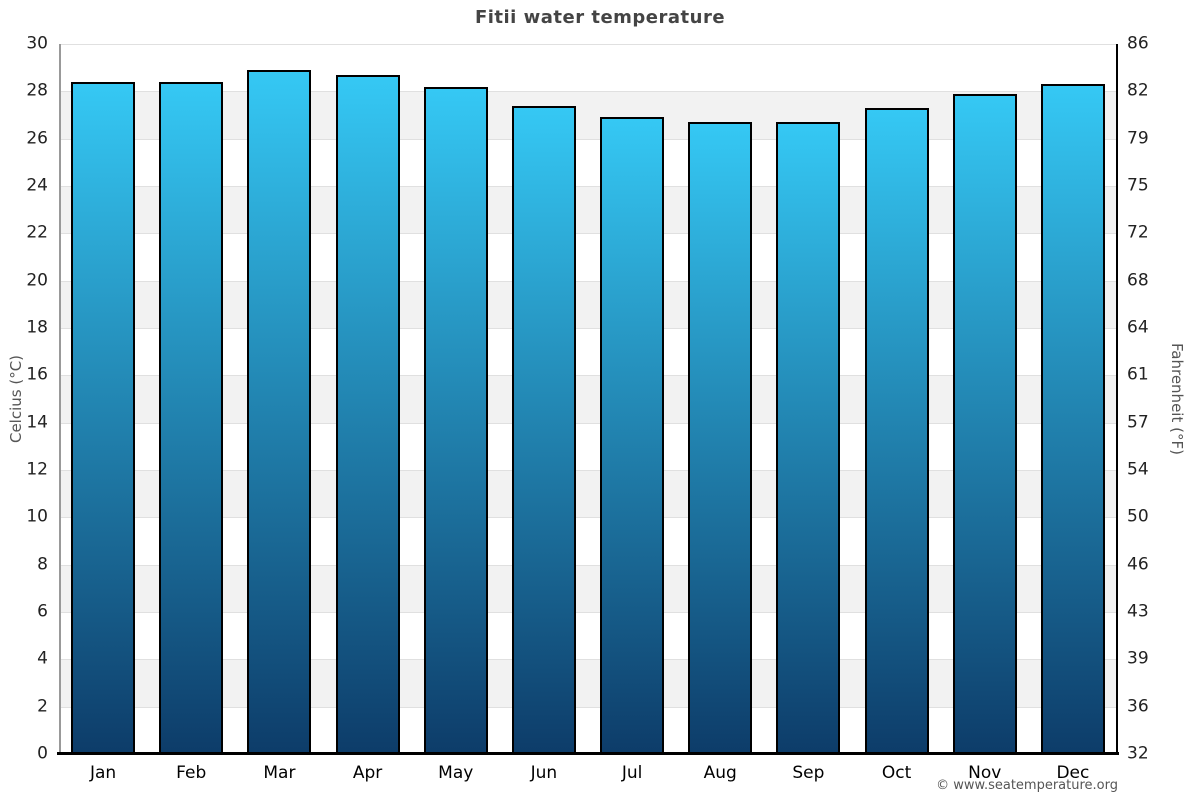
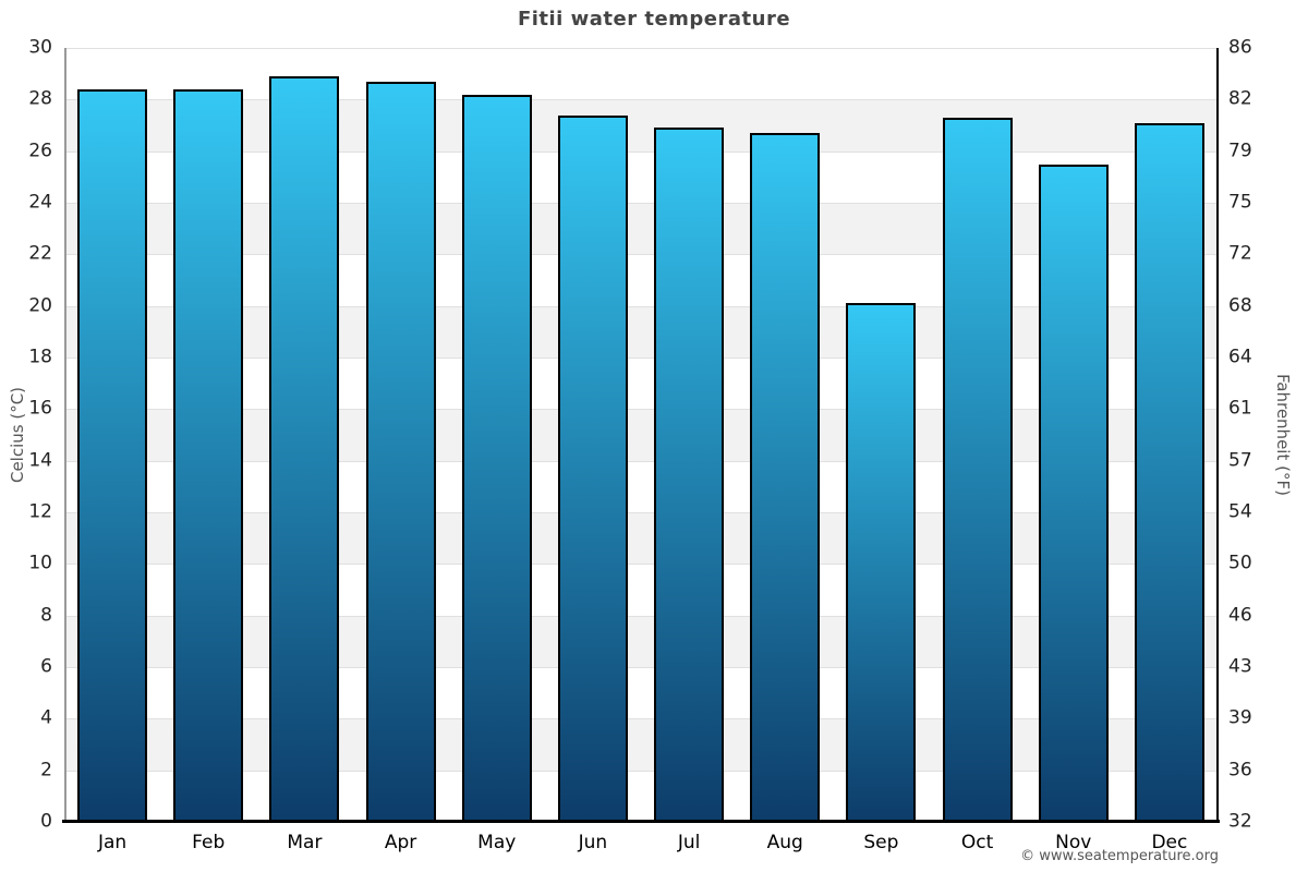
Sep: 26.7 -> 20.1
Nov: 27.9 -> 25.5
Dec: 28.3 -> 27.1
